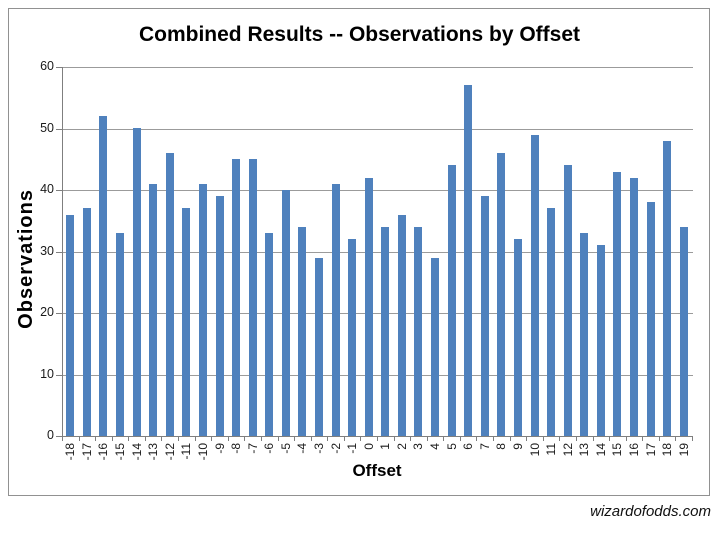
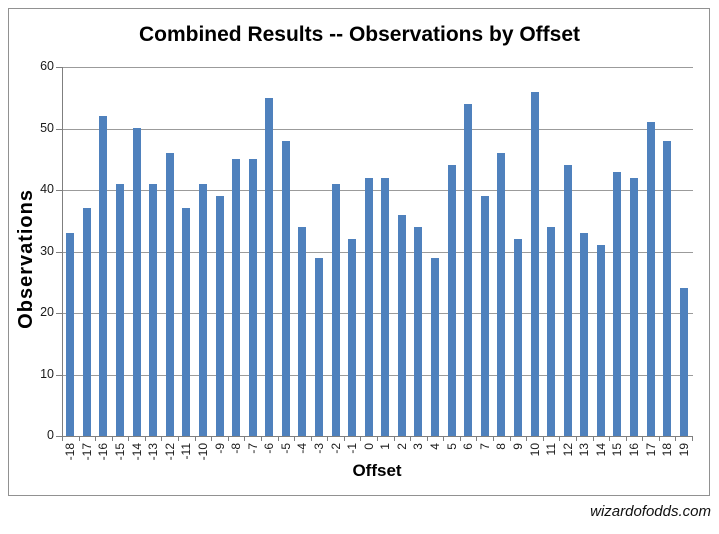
-18: 36 -> 33
-15: 33 -> 41
-6: 33 -> 55
-5: 40 -> 48
1: 34 -> 42
6: 57 -> 54
10: 49 -> 56
11: 37 -> 34
17: 38 -> 51
19: 34 -> 24
